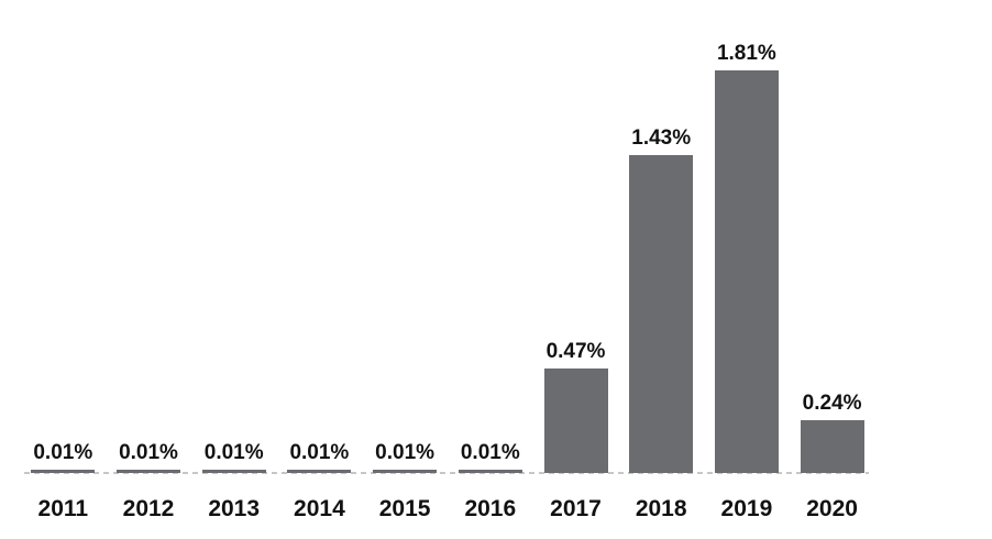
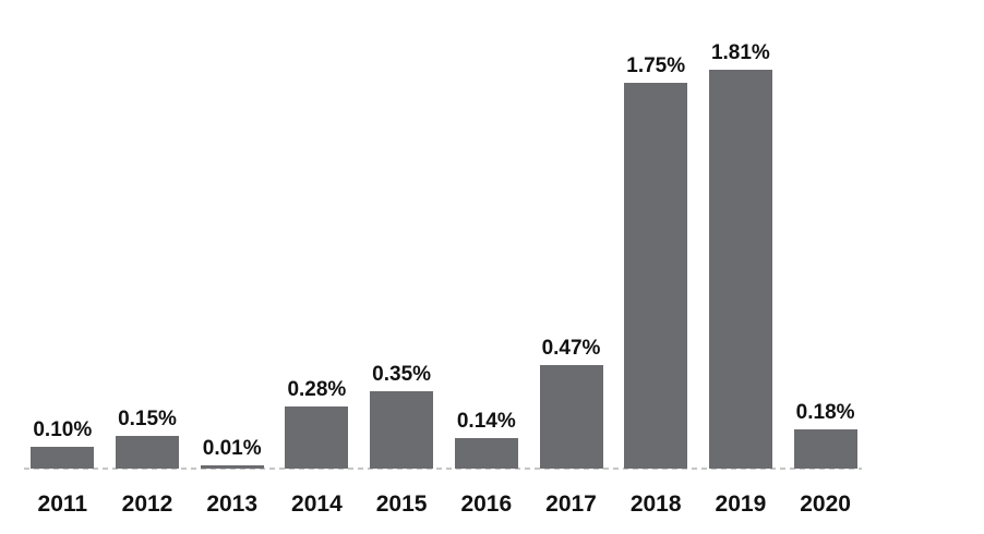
2011: 0.01% -> 0.10%
2012: 0.01% -> 0.15%
2014: 0.01% -> 0.28%
2015: 0.01% -> 0.35%
2016: 0.01% -> 0.14%
2018: 1.43% -> 1.75%
2020: 0.24% -> 0.18%
